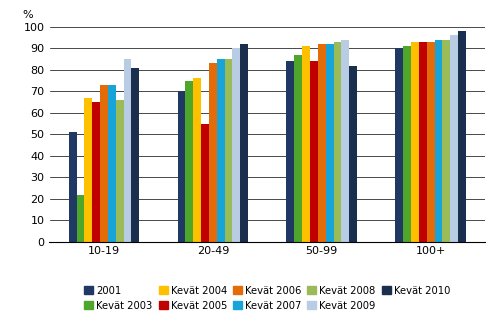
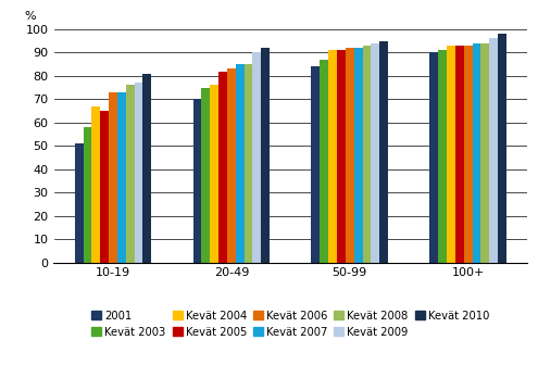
Kevät 2003/10-19: 22 -> 58
Kevät 2008/10-19: 66 -> 76
Kevät 2009/10-19: 85 -> 77
Kevät 2005/20-49: 55 -> 82
Kevät 2005/50-99: 84 -> 91
Kevät 2010/50-99: 82 -> 95
